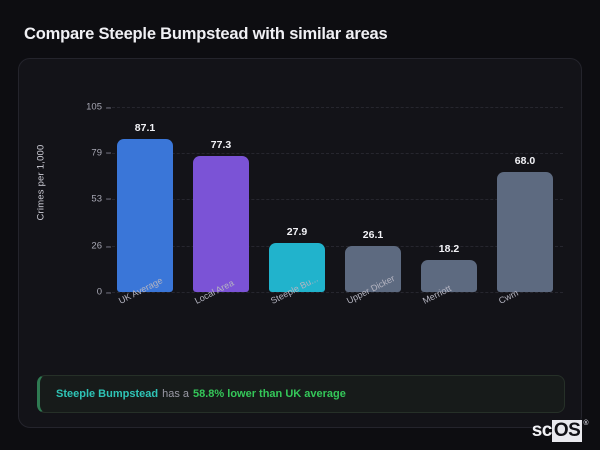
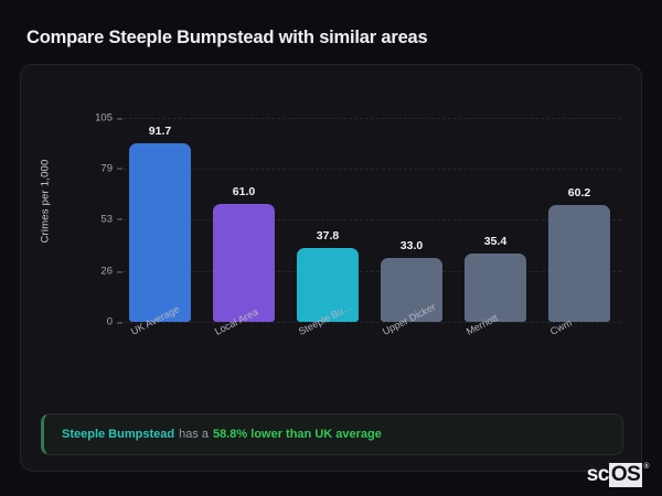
UK Average: 87.1 -> 91.7
Local Area: 77.3 -> 61.0
Steeple Bu...: 27.9 -> 37.8
Upper Dicker: 26.1 -> 33.0
Merriott: 18.2 -> 35.4
Cwm: 68.0 -> 60.2
